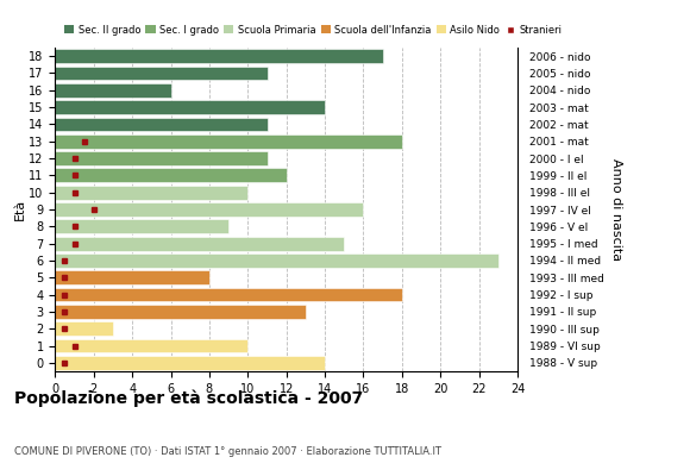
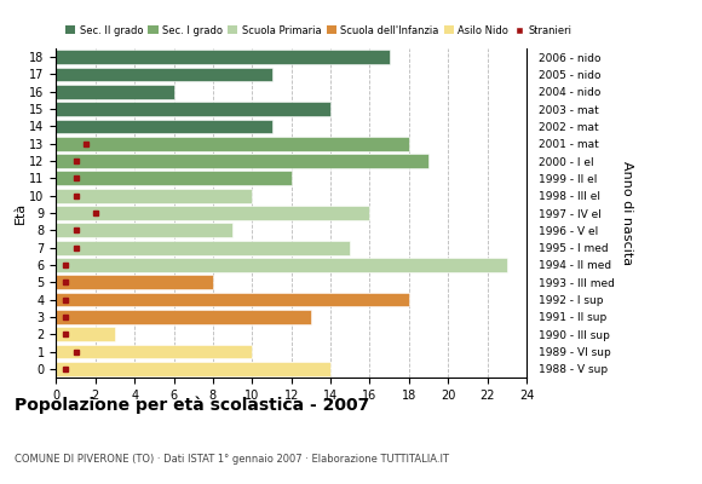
12: 11 -> 19
